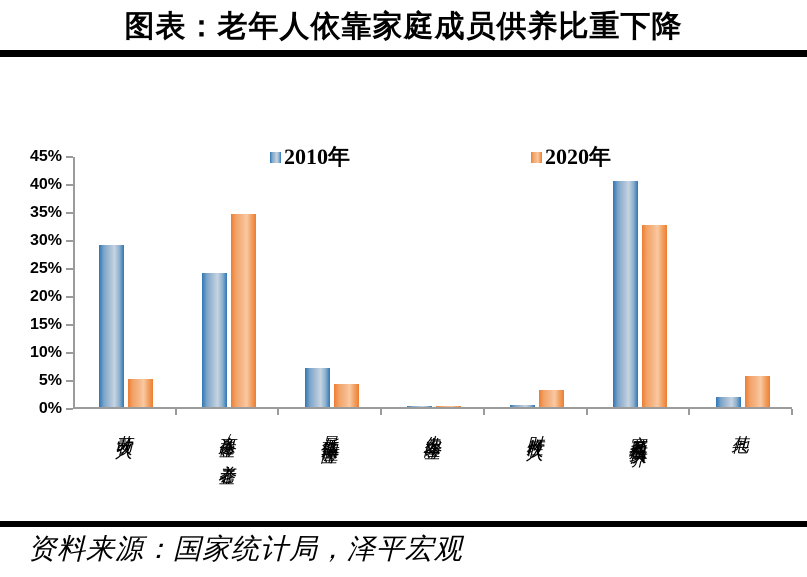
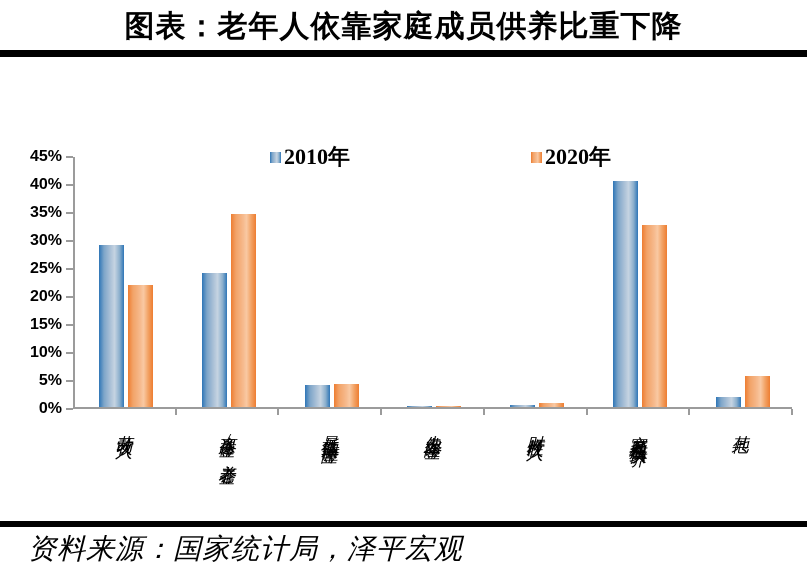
2020年/劳动收入: 5% -> 22%
2010年/最低生活保障金: 7% -> 4%
2020年/财产性收入: 3% -> 1%
